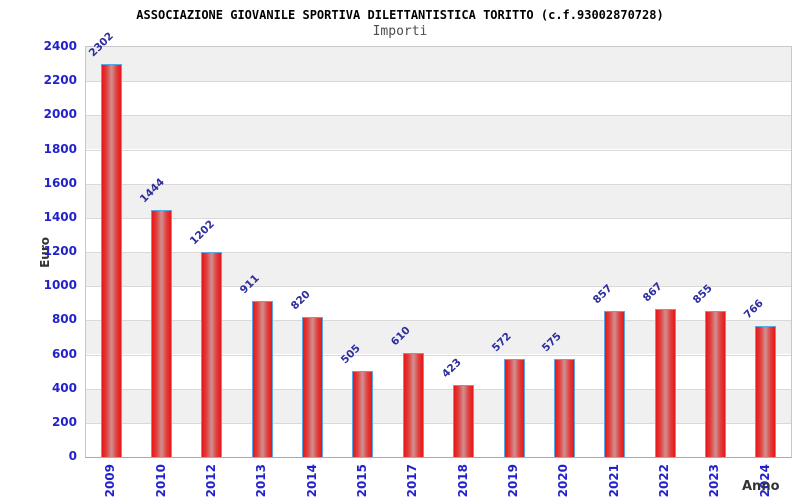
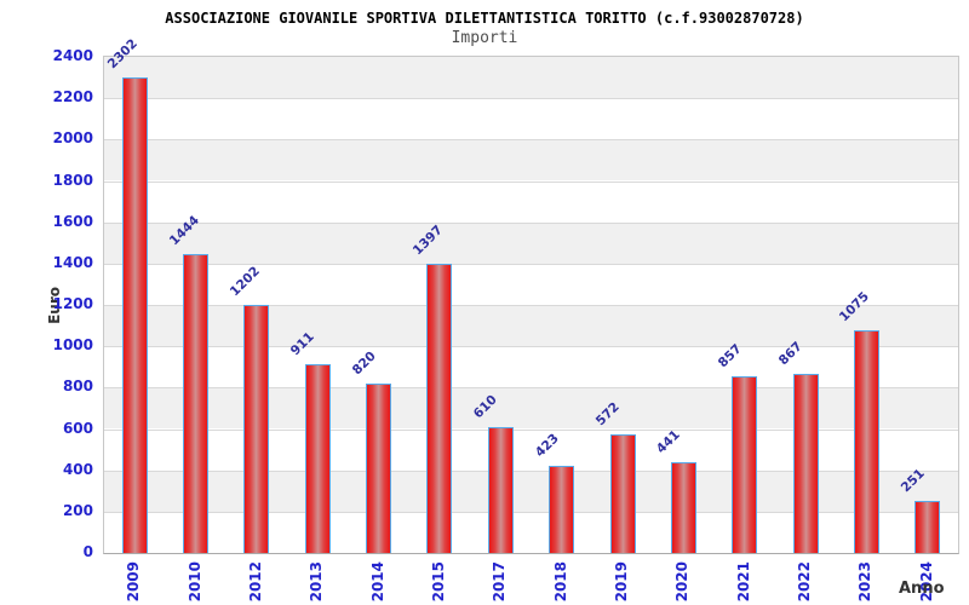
2015: 505 -> 1397
2020: 575 -> 441
2023: 855 -> 1075
2024: 766 -> 251
